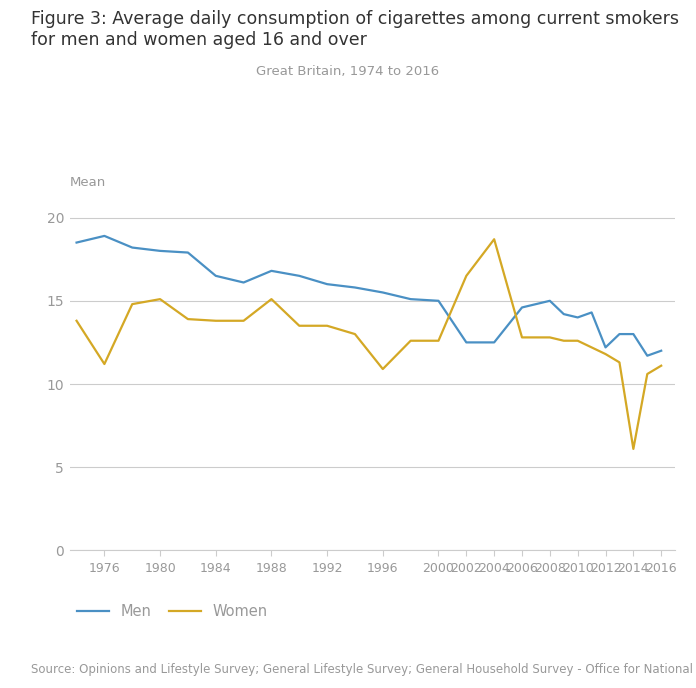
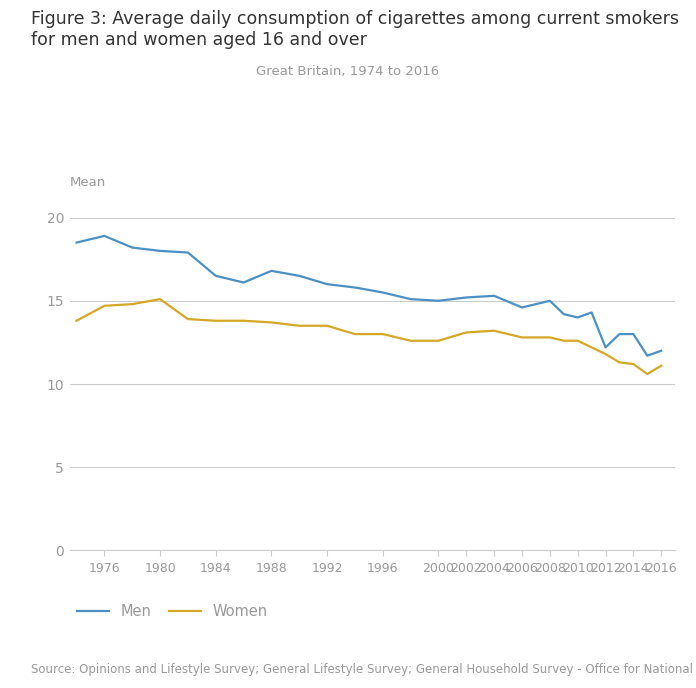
Women/1976: 11.2 -> 14.7
Women/1988: 15.1 -> 13.7
Women/1996: 10.9 -> 13.0
Men/2002: 12.5 -> 15.2
Women/2002: 16.5 -> 13.1
Men/2004: 12.5 -> 15.3
Women/2004: 18.7 -> 13.2
Women/2014: 6.1 -> 11.2
